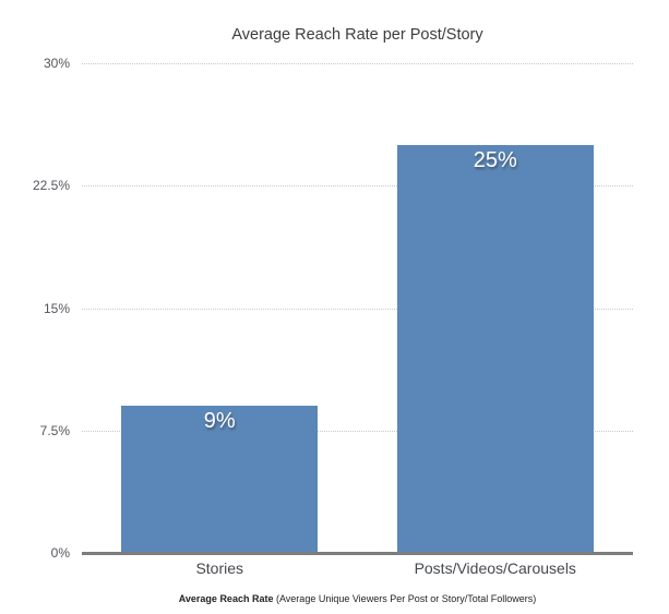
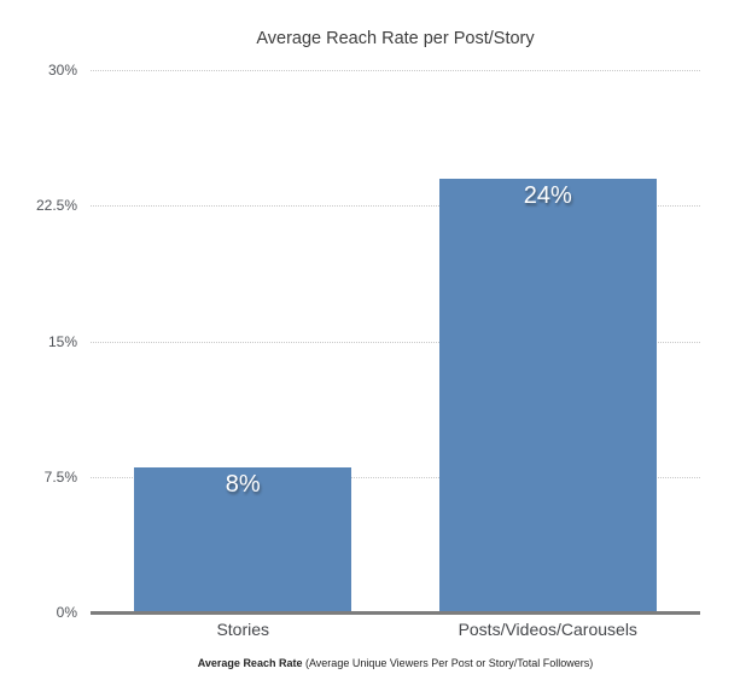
Stories: 9% -> 8%
Posts/Videos/Carousels: 25% -> 24%
